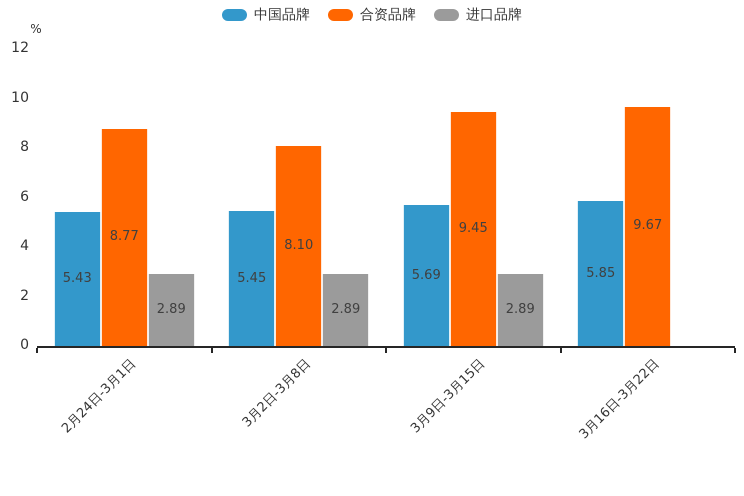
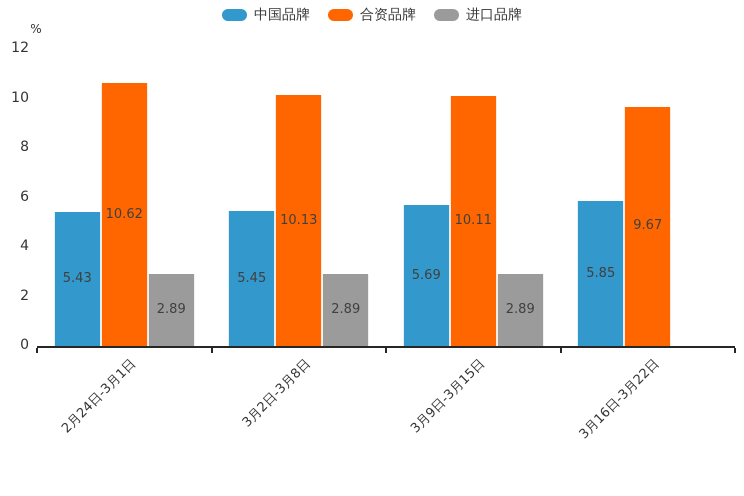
合资品牌/2月24日-3月1日: 8.77 -> 10.62
合资品牌/3月2日-3月8日: 8.10 -> 10.13
合资品牌/3月9日-3月15日: 9.45 -> 10.11
